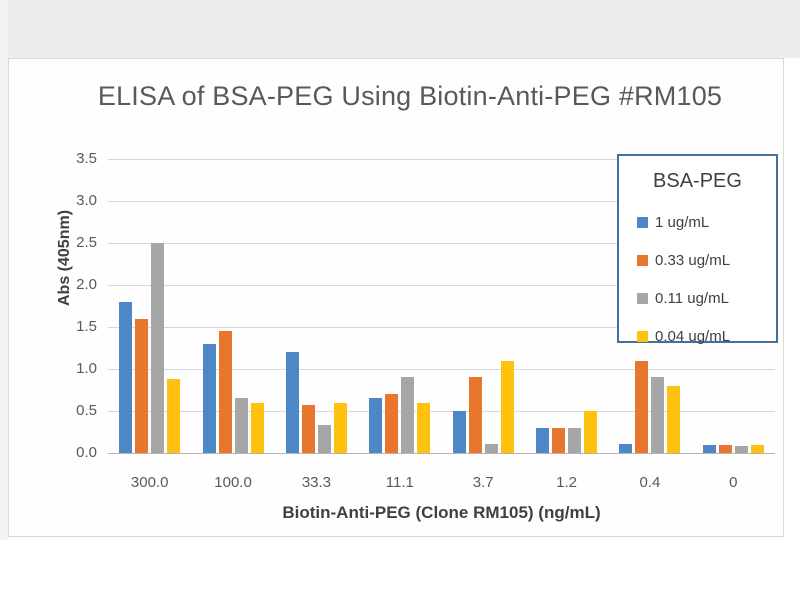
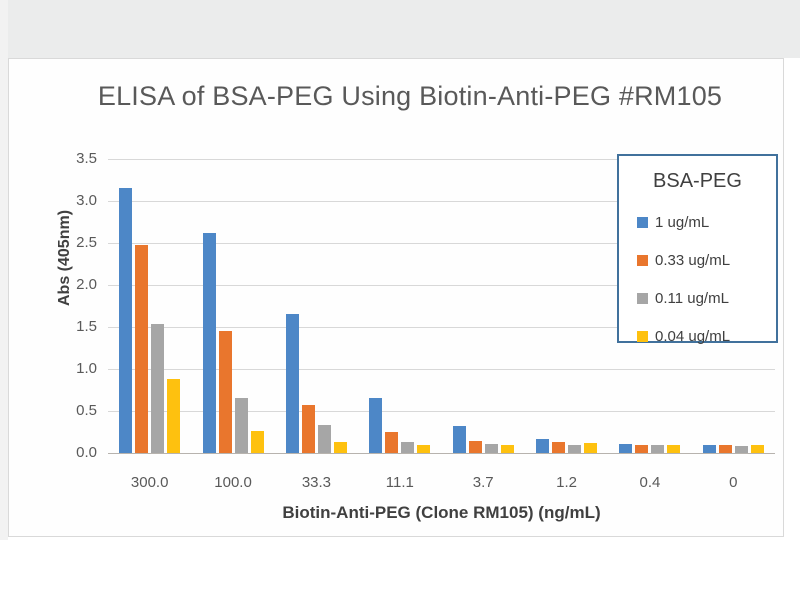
1 ug/mL/300.0: 1.8 -> 3.1
0.33 ug/mL/300.0: 1.6 -> 2.5
0.11 ug/mL/300.0: 2.5 -> 1.5
1 ug/mL/100.0: 1.3 -> 2.6
0.04 ug/mL/100.0: 0.6 -> 0.3
1 ug/mL/33.3: 1.2 -> 1.6
0.04 ug/mL/33.3: 0.6 -> 0.1
0.33 ug/mL/11.1: 0.7 -> 0.2
0.11 ug/mL/11.1: 0.9 -> 0.1
0.04 ug/mL/11.1: 0.6 -> 0.1
1 ug/mL/3.7: 0.5 -> 0.3
0.33 ug/mL/3.7: 0.9 -> 0.1
0.04 ug/mL/3.7: 1.1 -> 0.1
1 ug/mL/1.2: 0.3 -> 0.2
0.33 ug/mL/1.2: 0.3 -> 0.1
0.11 ug/mL/1.2: 0.3 -> 0.1
0.04 ug/mL/1.2: 0.5 -> 0.1
0.33 ug/mL/0.4: 1.1 -> 0.1
0.11 ug/mL/0.4: 0.9 -> 0.1
0.04 ug/mL/0.4: 0.8 -> 0.1
